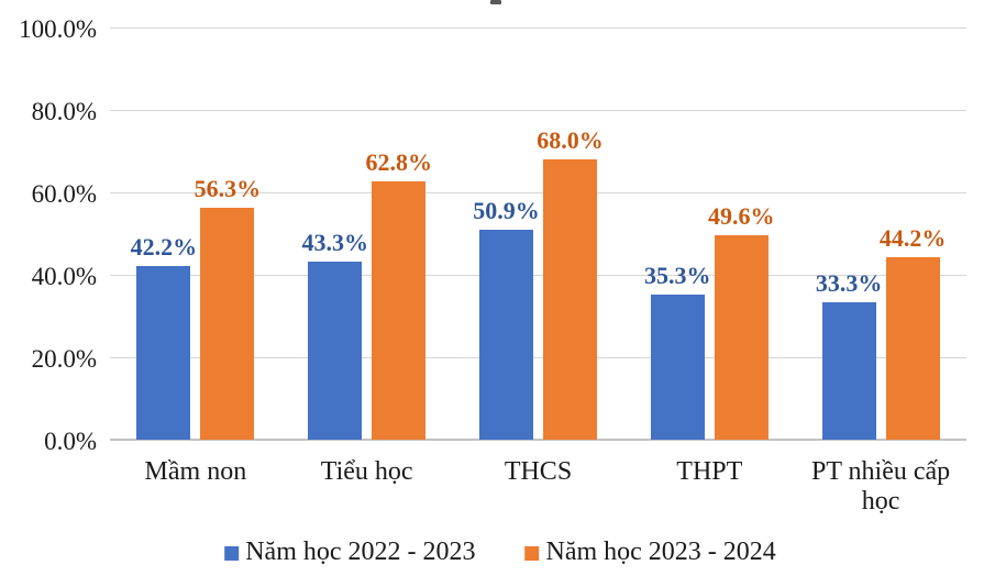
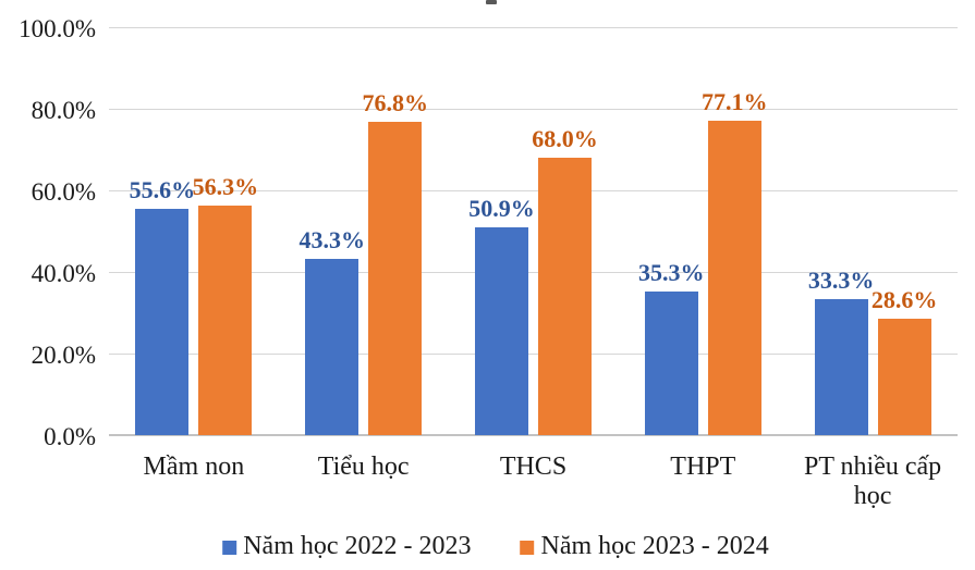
Năm học 2022 - 2023/Mầm non: 42.2% -> 55.6%
Năm học 2023 - 2024/Tiểu học: 62.8% -> 76.8%
Năm học 2023 - 2024/THPT: 49.6% -> 77.1%
Năm học 2023 - 2024/PT nhiều cấp học: 44.2% -> 28.6%
